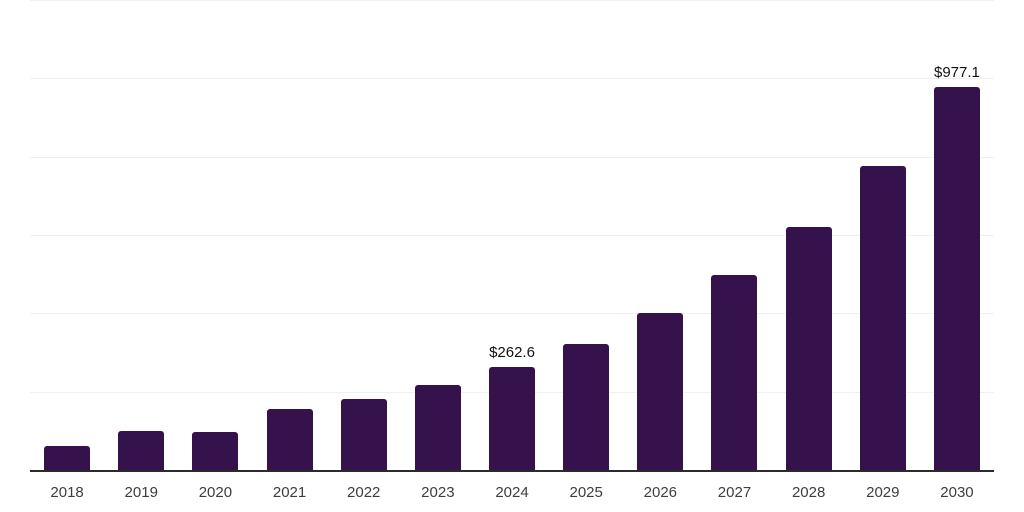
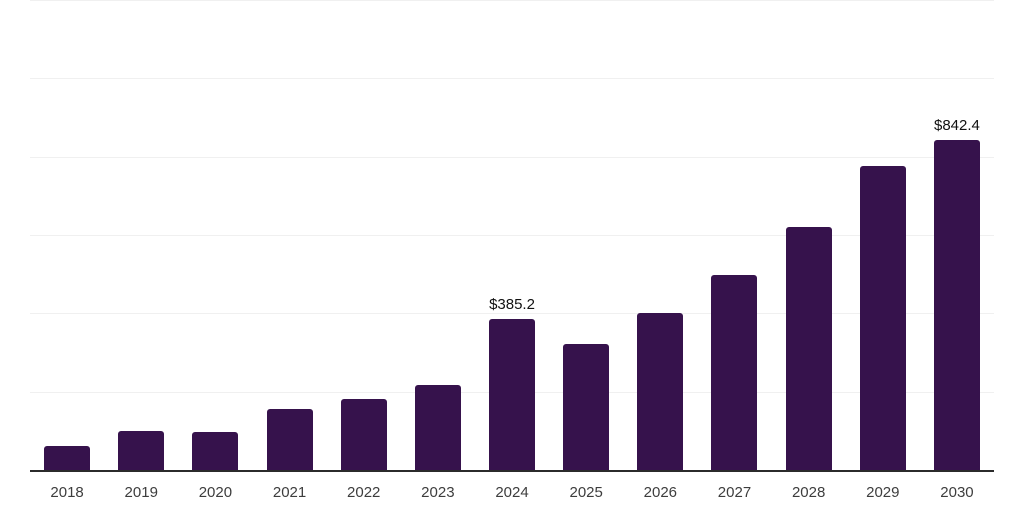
2024: $262.6 -> $385.2
2030: $977.1 -> $842.4
